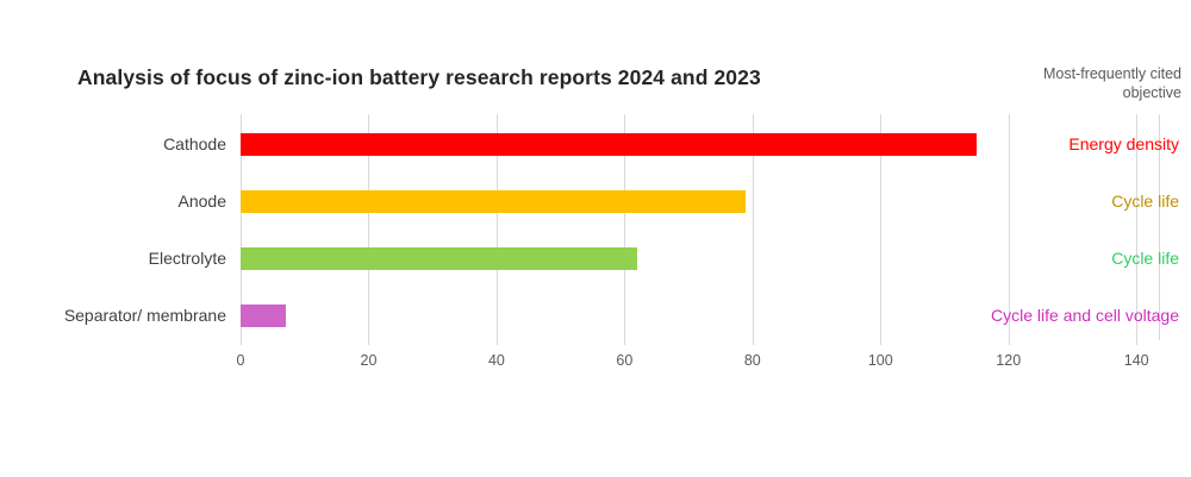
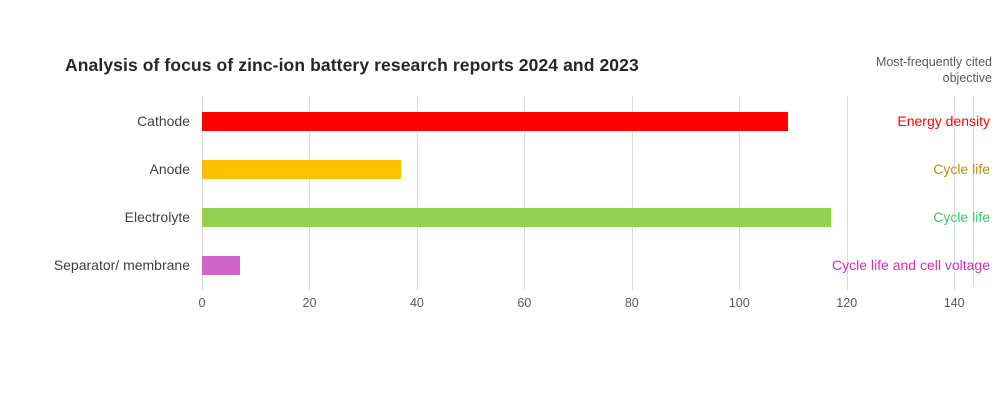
Cathode: 115 -> 109
Anode: 79 -> 37
Electrolyte: 62 -> 117
